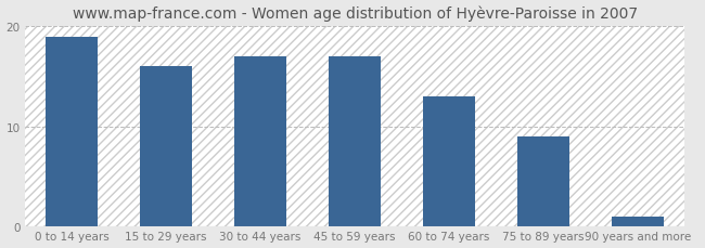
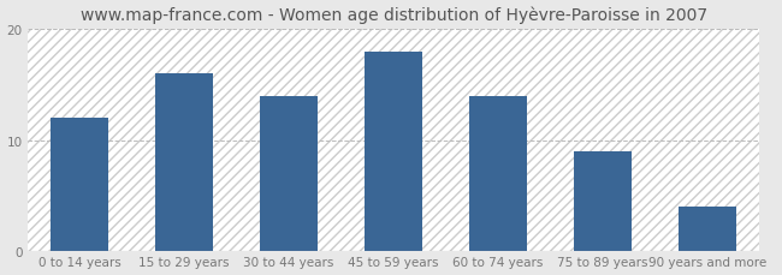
0 to 14 years: 19 -> 12
30 to 44 years: 17 -> 14
45 to 59 years: 17 -> 18
60 to 74 years: 13 -> 14
90 years and more: 1 -> 4
